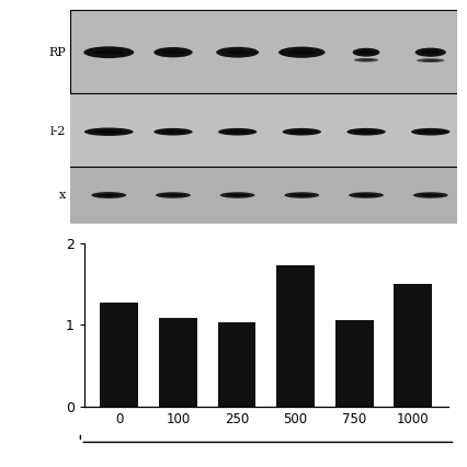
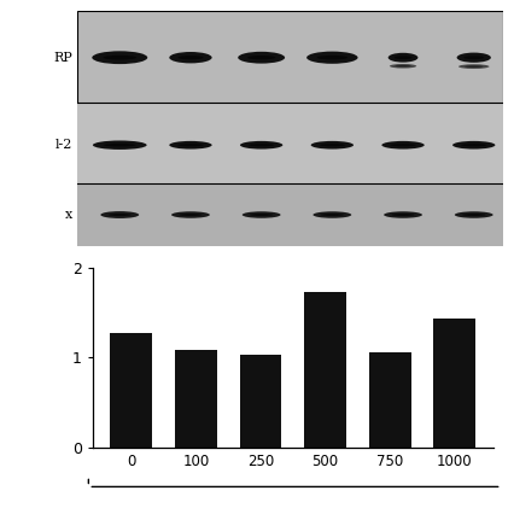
1000: 1.50 -> 1.43
